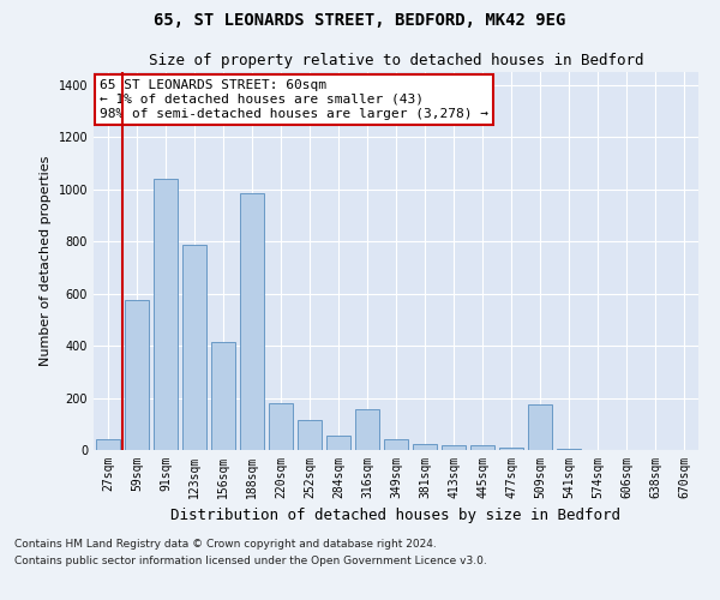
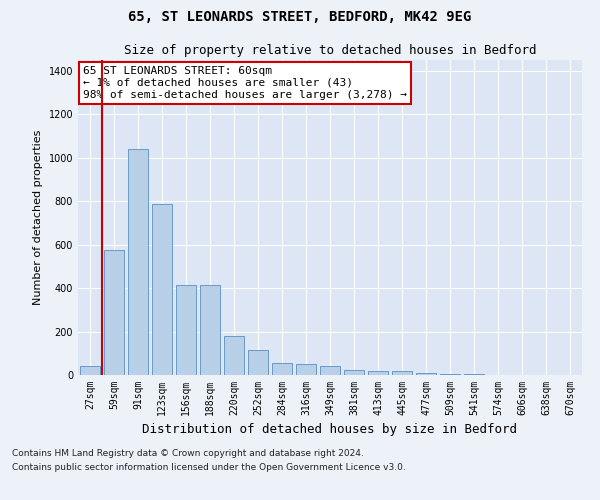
188sqm: 985 -> 415
316sqm: 155 -> 50
509sqm: 175 -> 5
